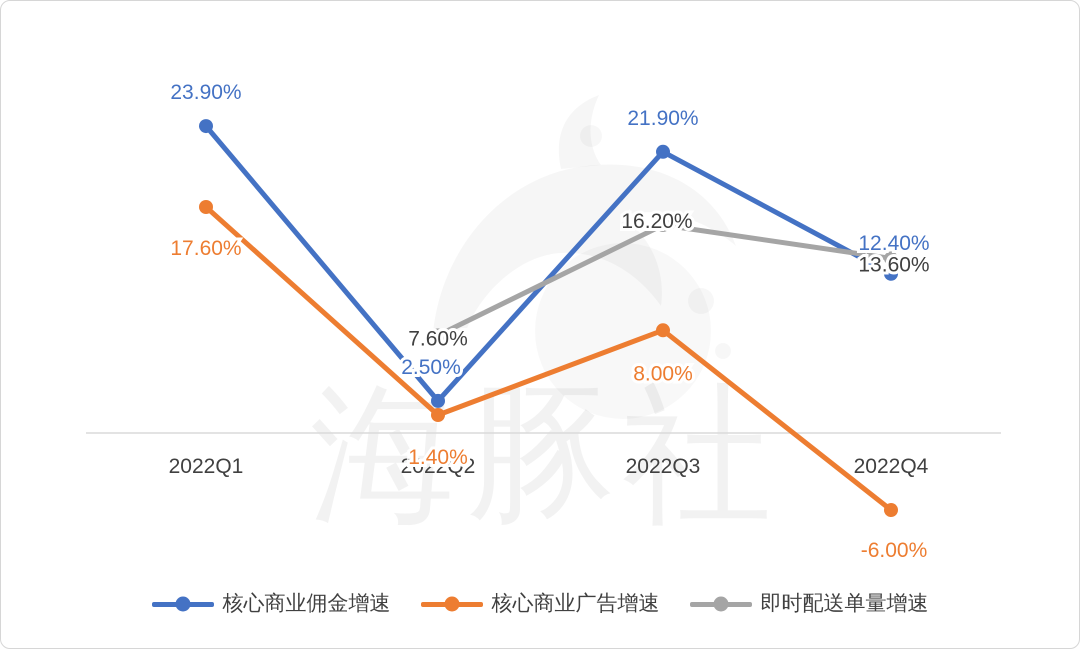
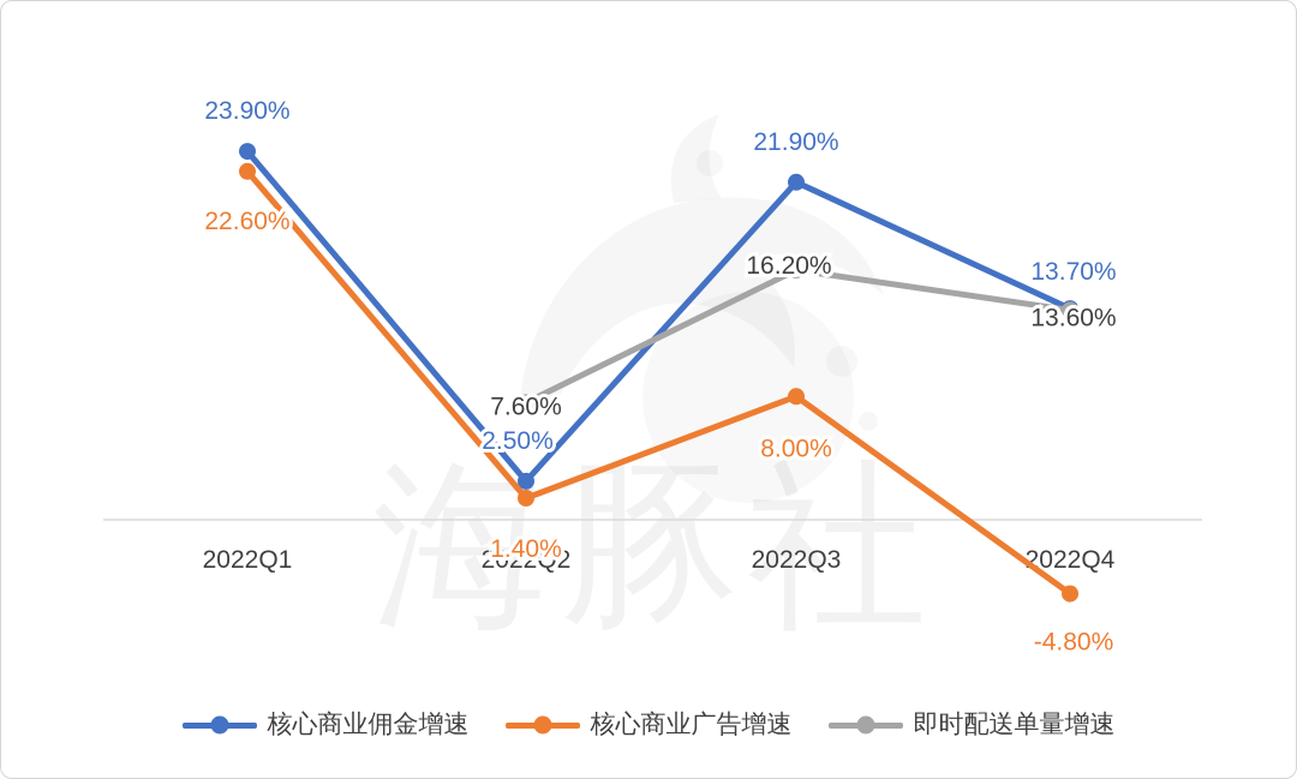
核心商业广告增速/2022Q1: 17.60% -> 22.60%
核心商业佣金增速/2022Q4: 12.40% -> 13.70%
核心商业广告增速/2022Q4: -6.00% -> -4.80%
